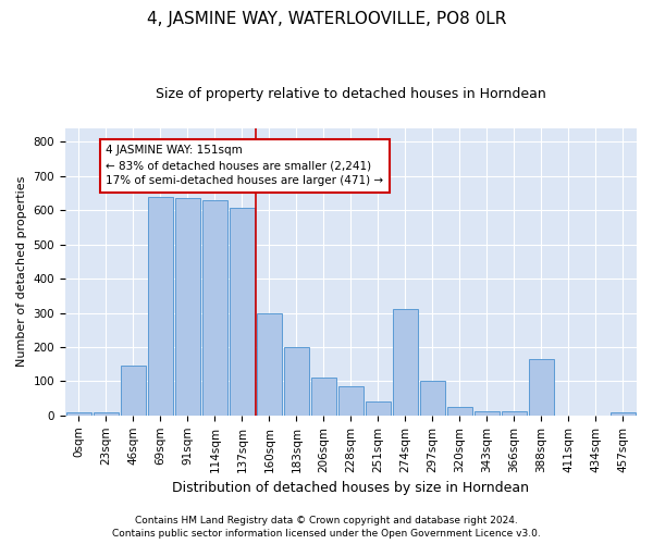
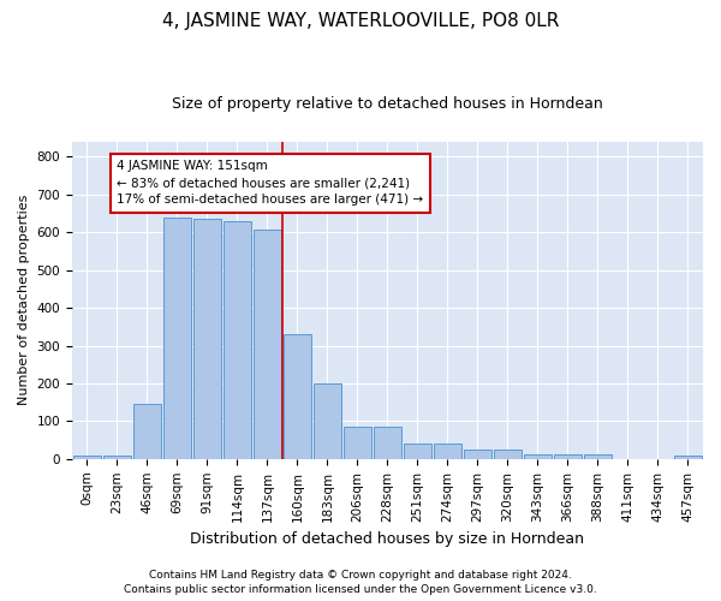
160sqm: 300 -> 330
206sqm: 110 -> 85
274sqm: 310 -> 40
297sqm: 100 -> 25
388sqm: 165 -> 12
